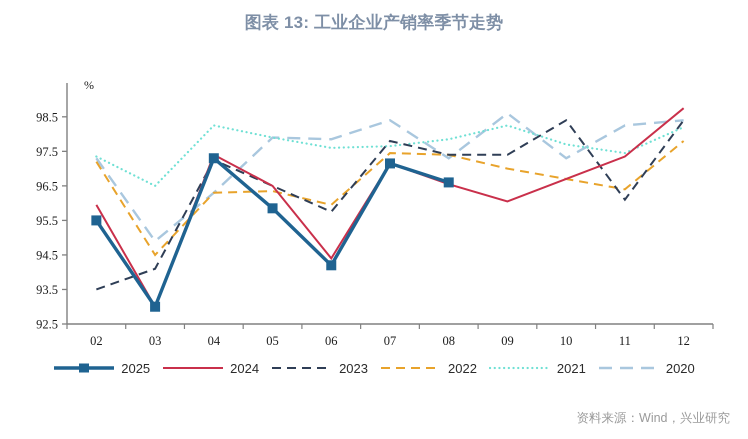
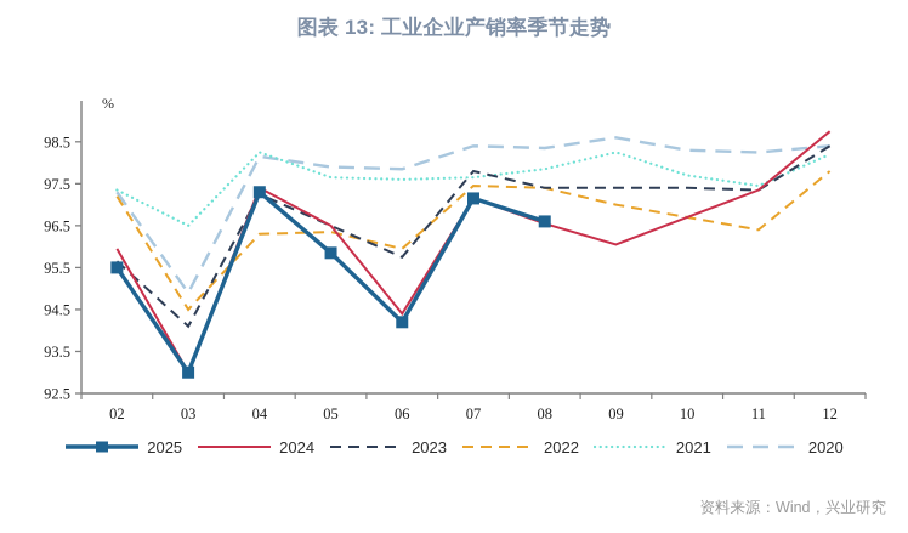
2023/02: 93.5 -> 95.7
2020/04: 96.3 -> 98.2
2021/05: 97.9 -> 97.7
2020/08: 97.3 -> 98.3
2023/10: 98.4 -> 97.4
2020/10: 97.3 -> 98.3
2023/11: 96.1 -> 97.3
